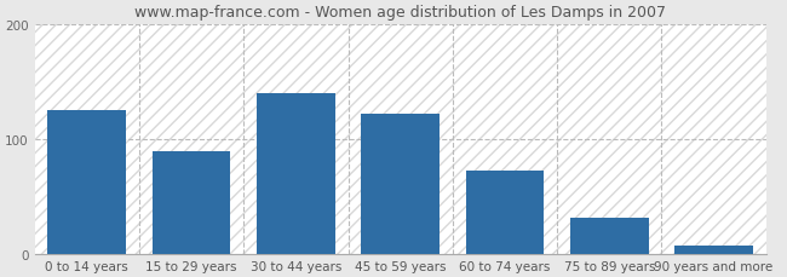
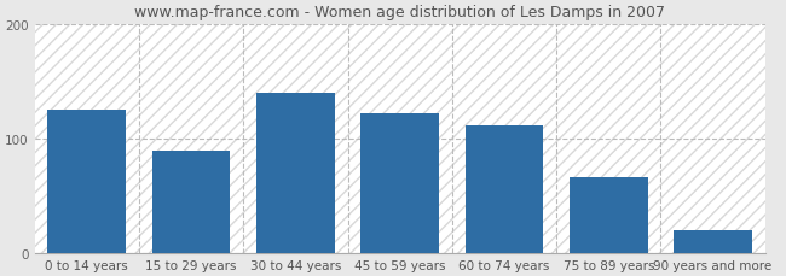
60 to 74 years: 73 -> 112
75 to 89 years: 32 -> 66
90 years and more: 7 -> 20
